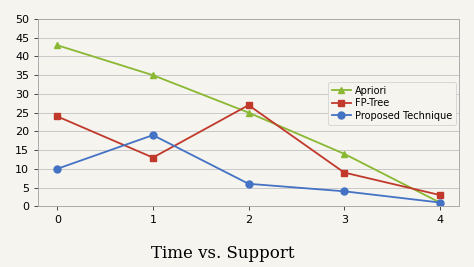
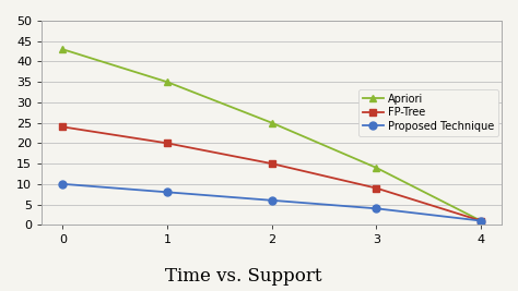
FP-Tree/1: 13 -> 20
Proposed Technique/1: 19 -> 8
FP-Tree/2: 27 -> 15
FP-Tree/4: 3 -> 1
